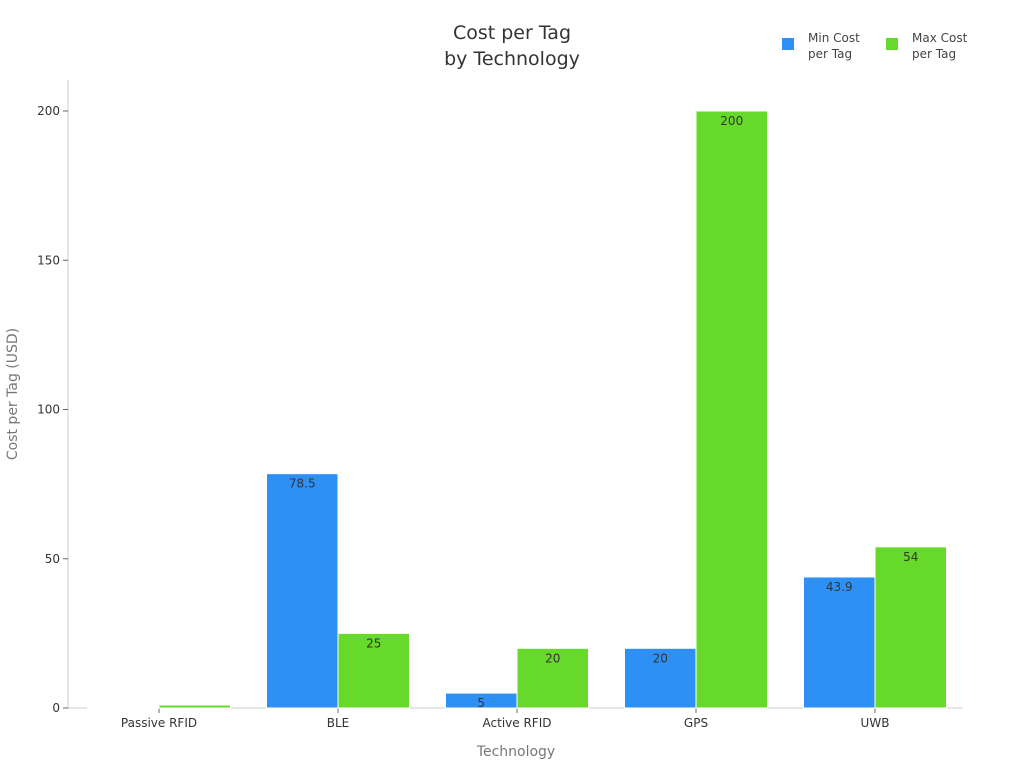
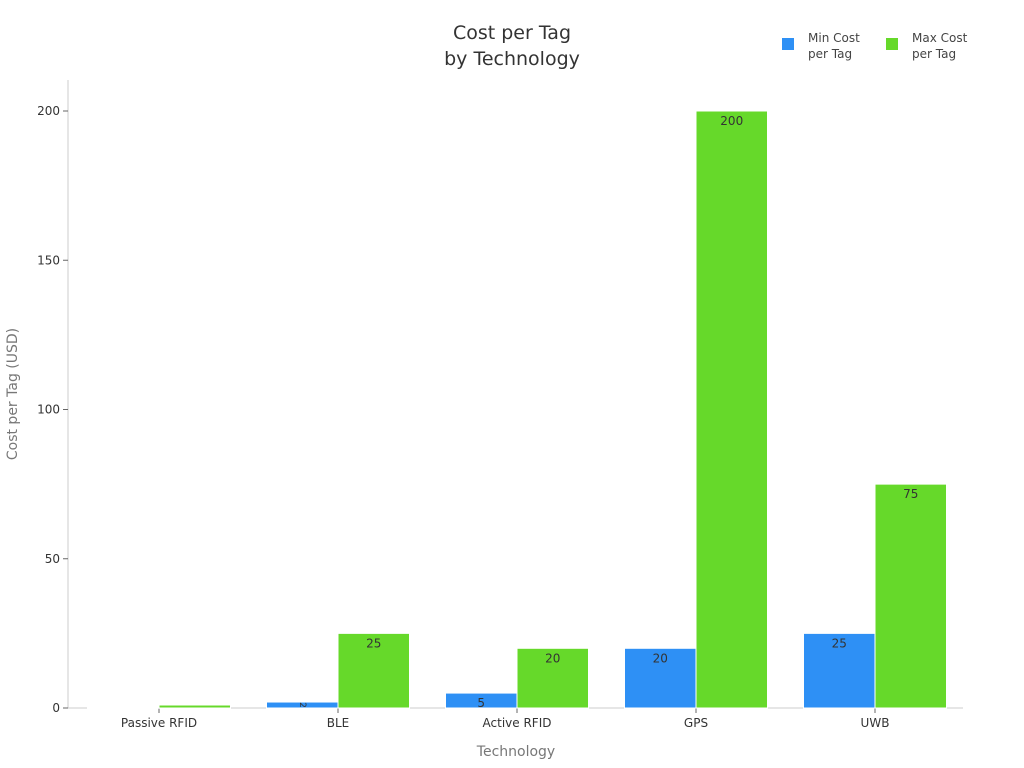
Min Cost per Tag/BLE: 78.5 -> 2
Min Cost per Tag/UWB: 43.9 -> 25
Max Cost per Tag/UWB: 54 -> 75
